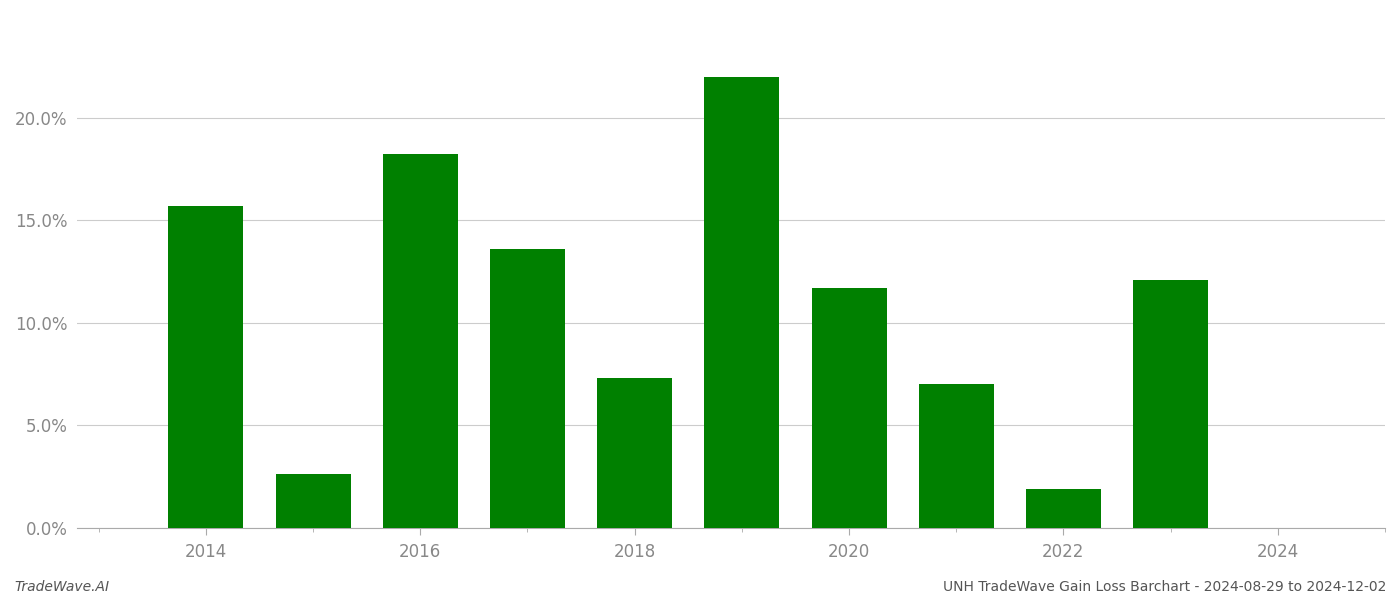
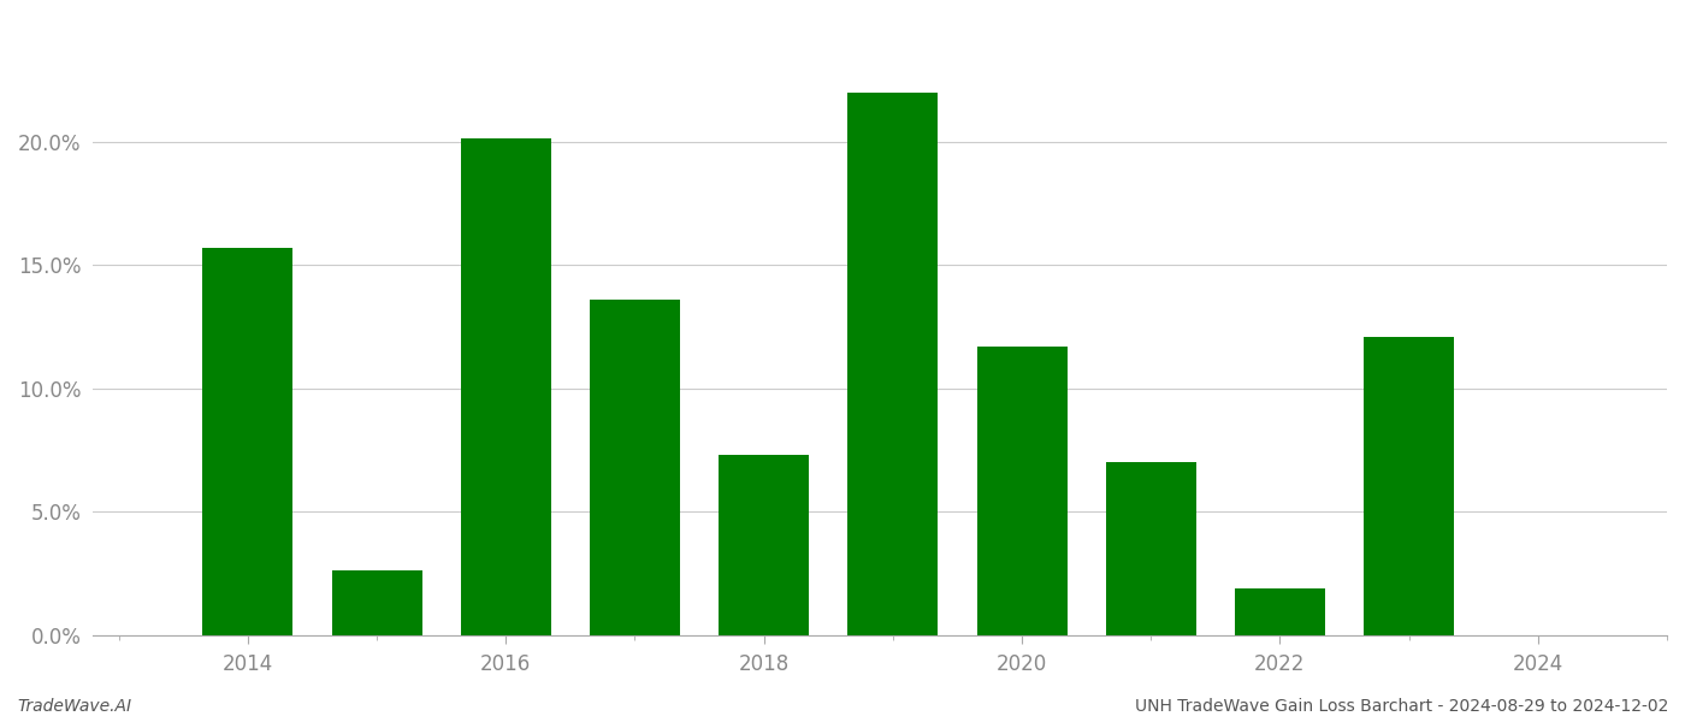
2016: 18.2% -> 20.1%
